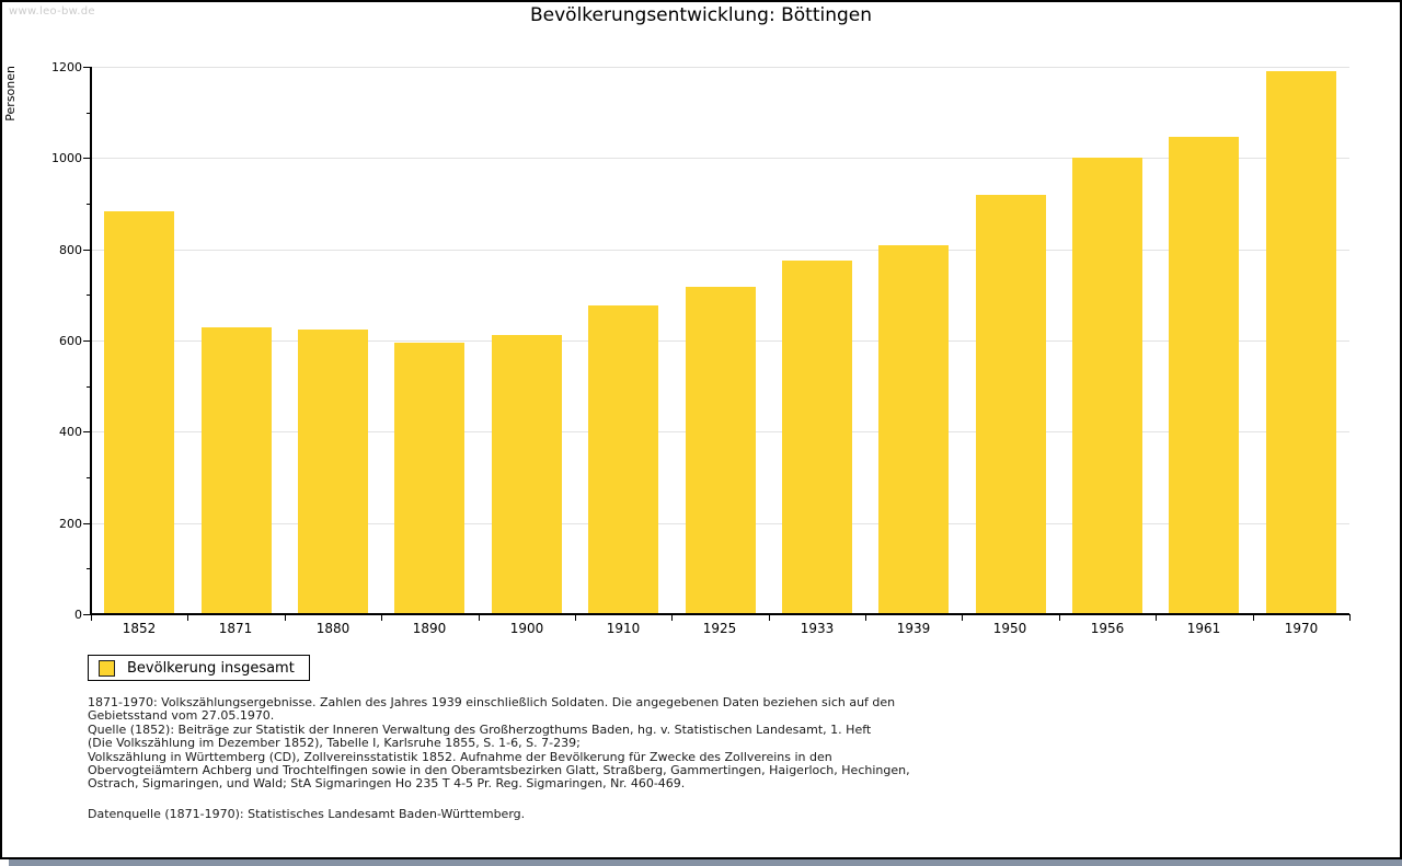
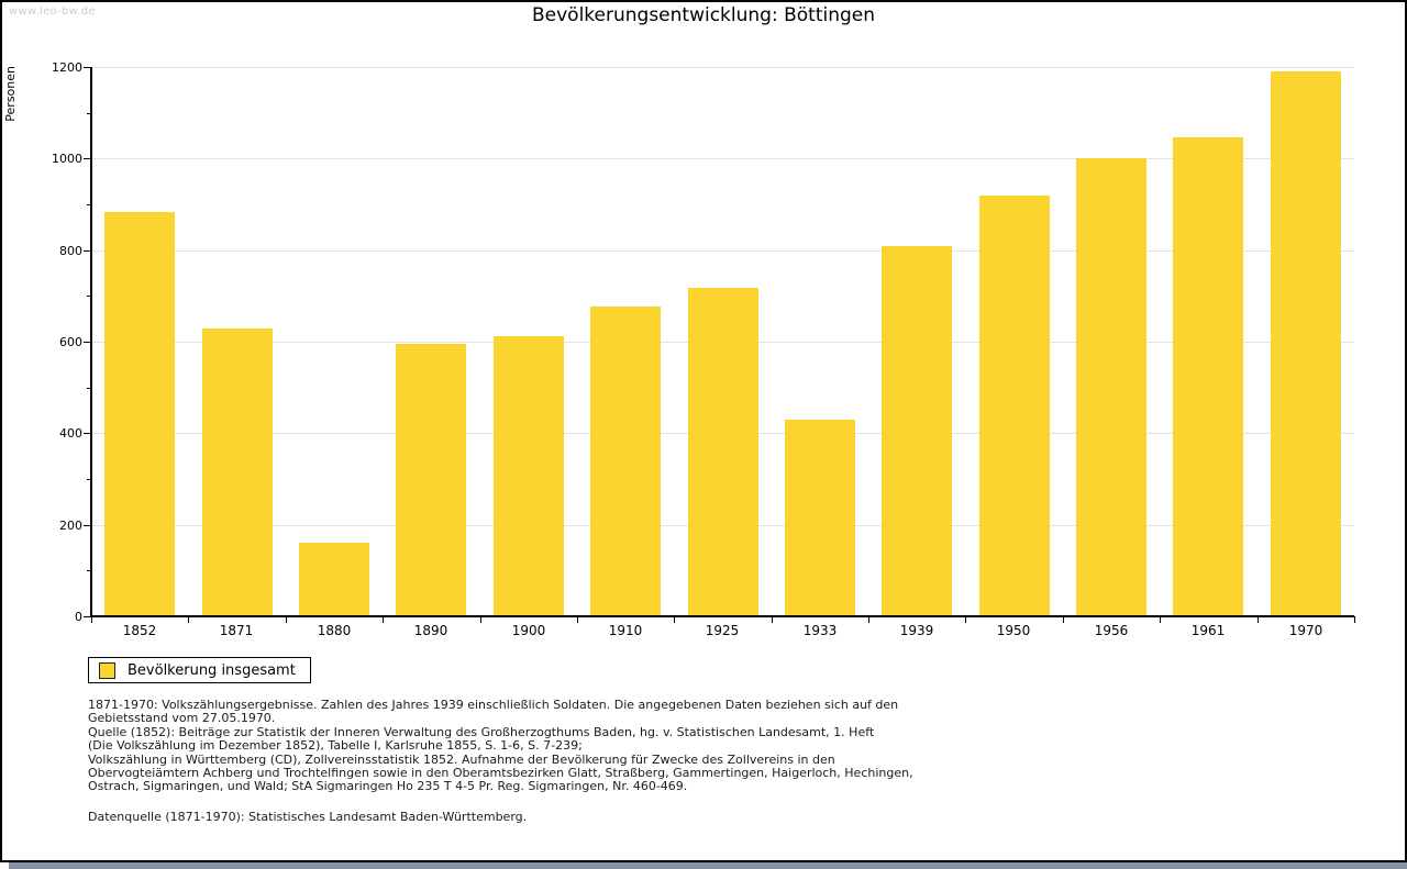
1880: 620 -> 160
1933: 780 -> 430
